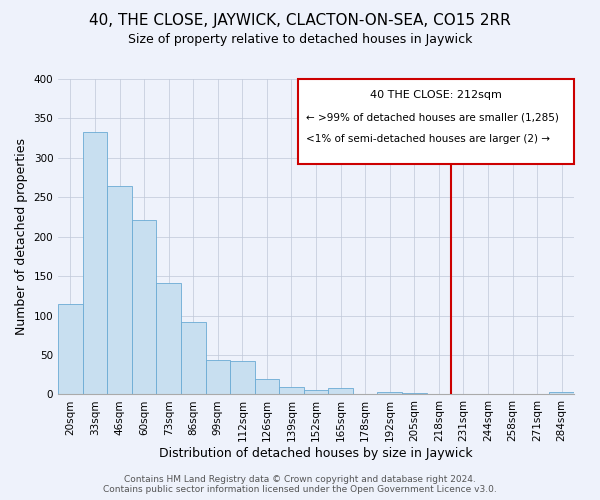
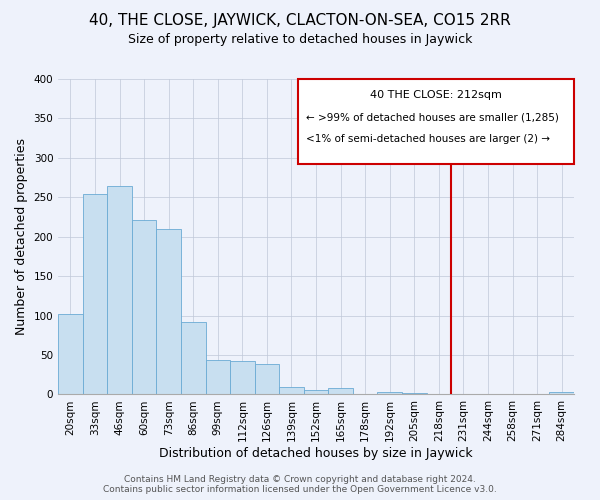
20sqm: 115 -> 102
33sqm: 333 -> 254
73sqm: 141 -> 210
126sqm: 19 -> 38
